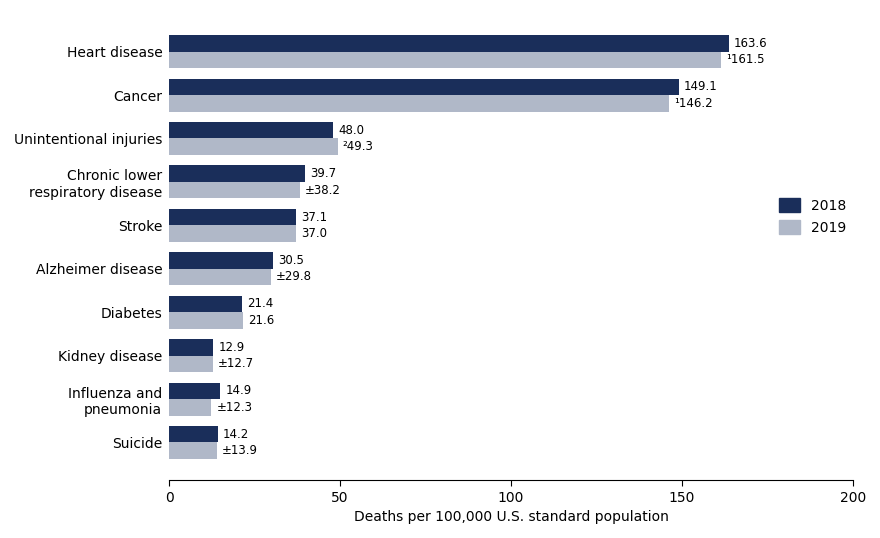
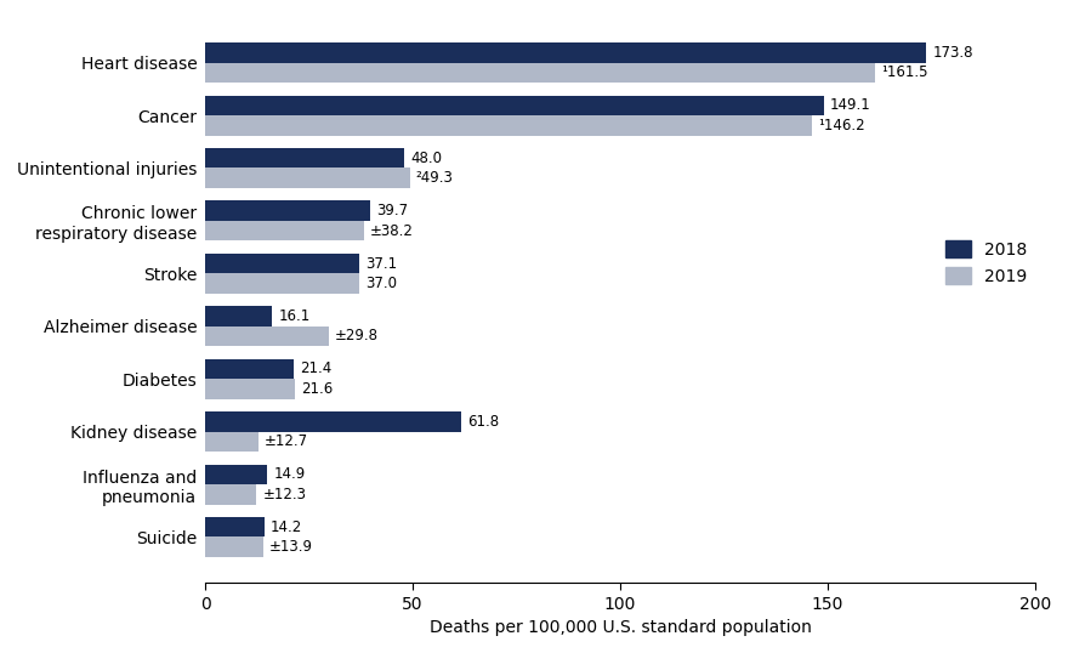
2018/Heart disease: 163.6 -> 173.8
2018/Alzheimer disease: 30.5 -> 16.1
2018/Kidney disease: 12.9 -> 61.8
